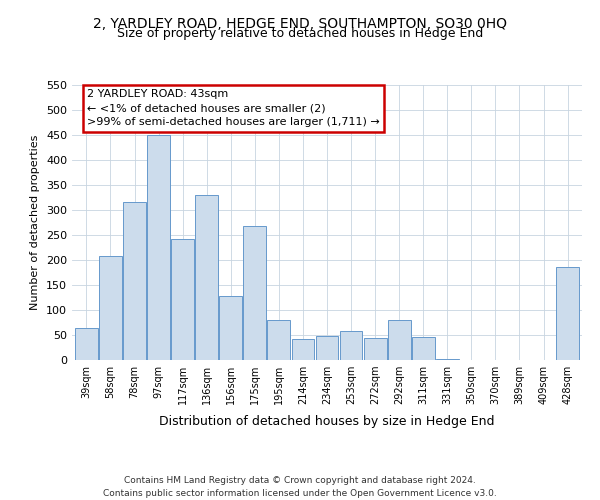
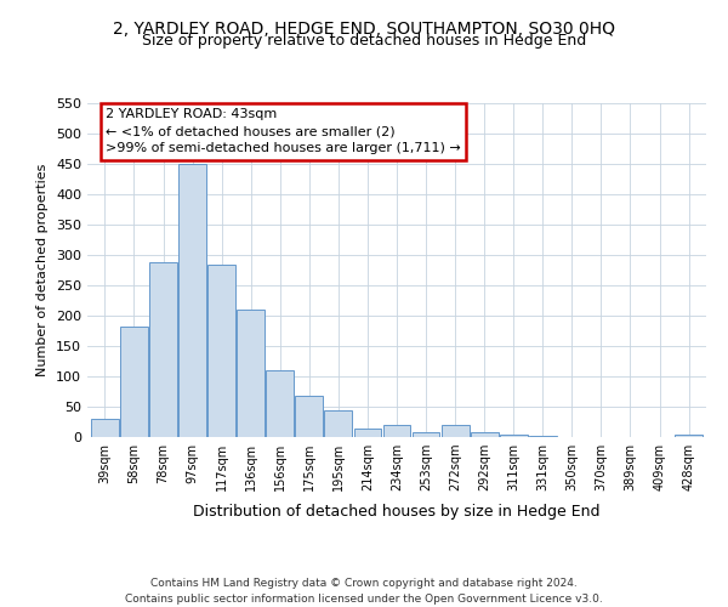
39sqm: 64 -> 30
58sqm: 208 -> 183
78sqm: 316 -> 287
117sqm: 242 -> 283
136sqm: 330 -> 210
156sqm: 128 -> 110
175sqm: 268 -> 68
195sqm: 80 -> 45
214sqm: 42 -> 15
234sqm: 48 -> 20
253sqm: 58 -> 8
272sqm: 44 -> 20
292sqm: 80 -> 8
311sqm: 46 -> 5
428sqm: 186 -> 5
